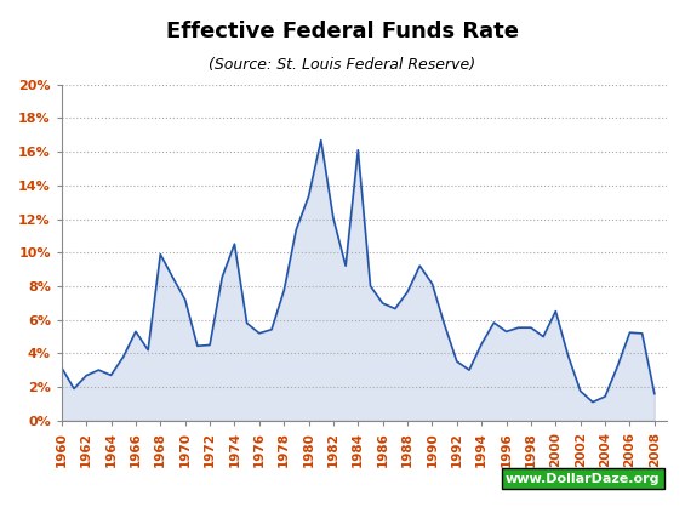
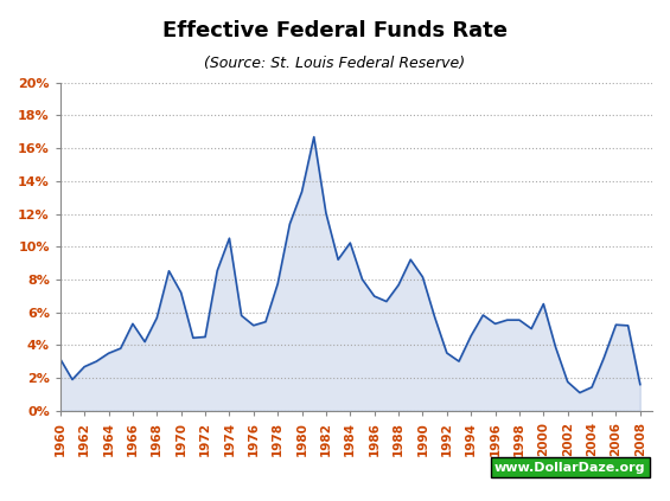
1964: 2.7% -> 3.5%
1968: 9.9% -> 5.7%
1984: 16.1% -> 10.2%
